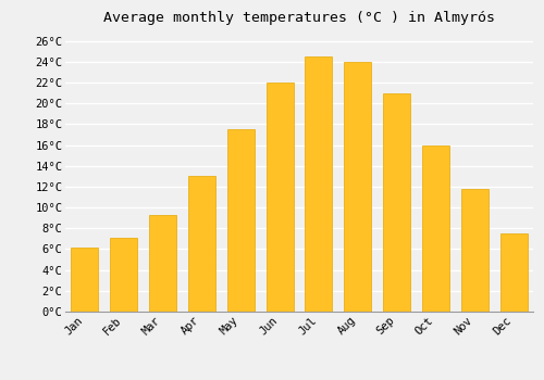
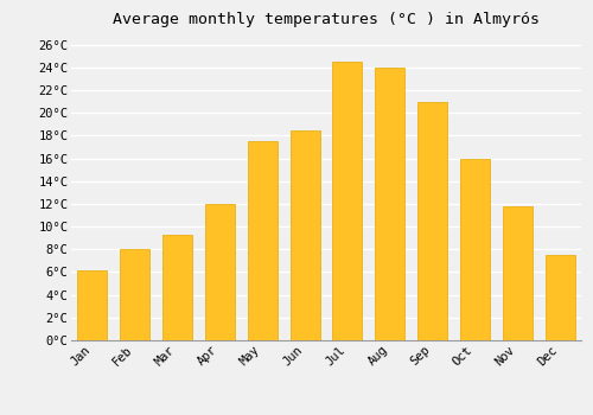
Feb: 7.1°C -> 8.0°C
Apr: 13.0°C -> 12.0°C
Jun: 22.0°C -> 18.4°C
